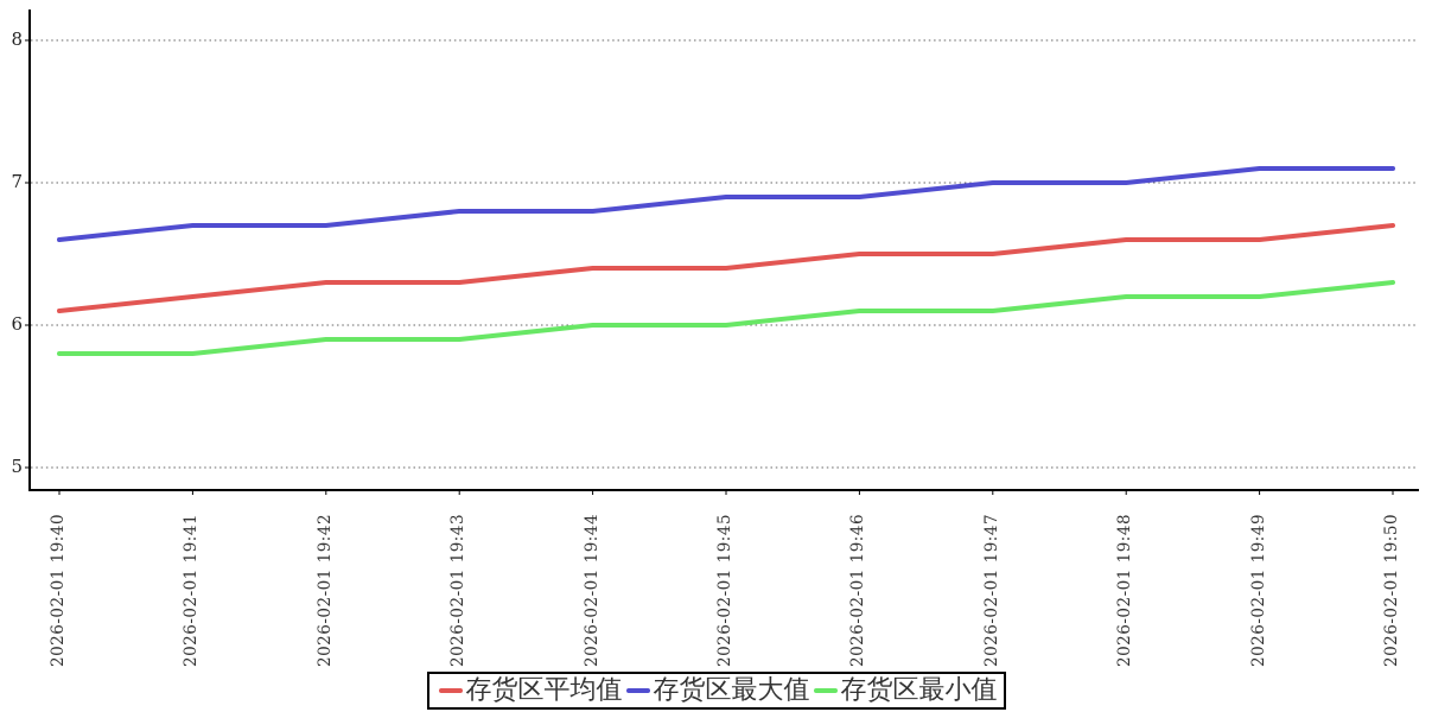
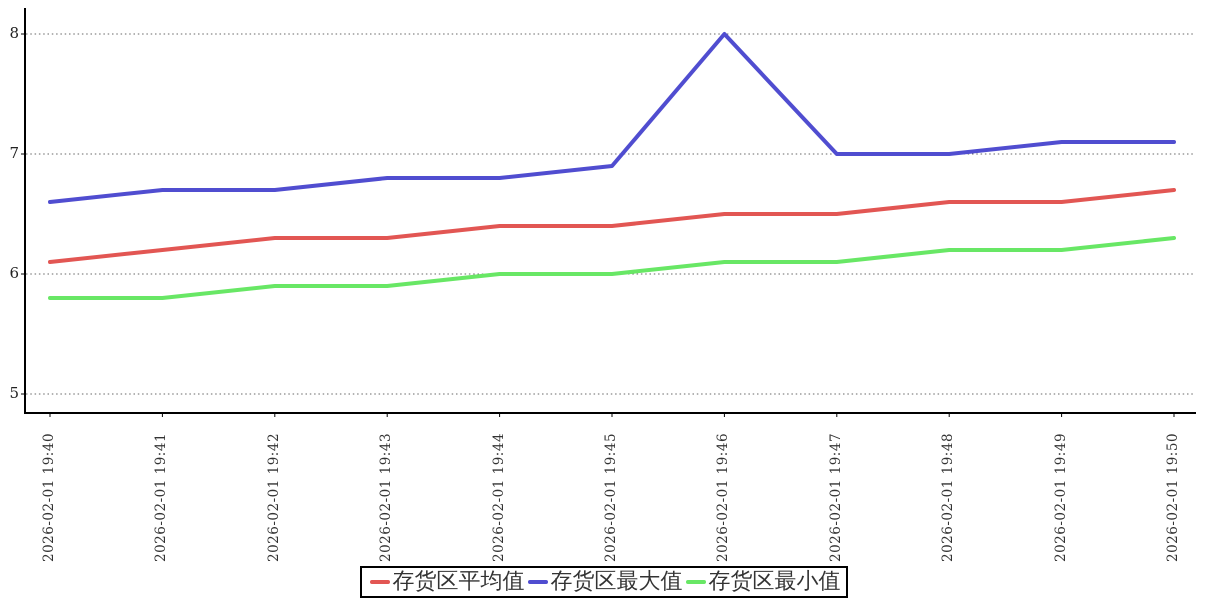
存货区最大值/2026-02-01 19:46: 6.9 -> 8.0
